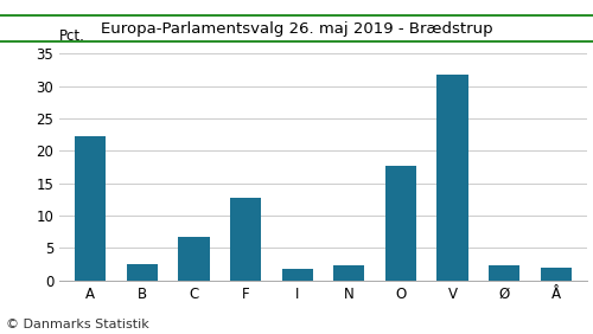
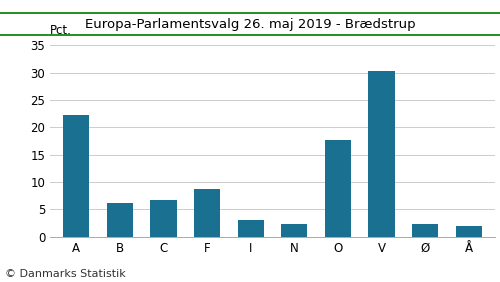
B: 2.6 -> 6.1
F: 12.8 -> 8.8
I: 1.8 -> 3.0
V: 31.8 -> 30.2
